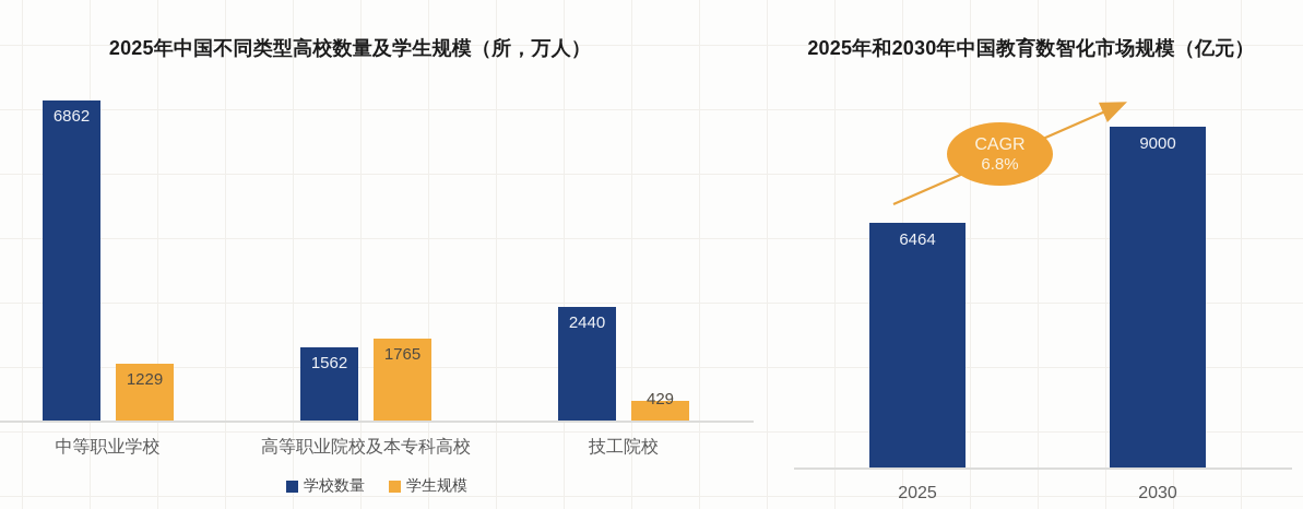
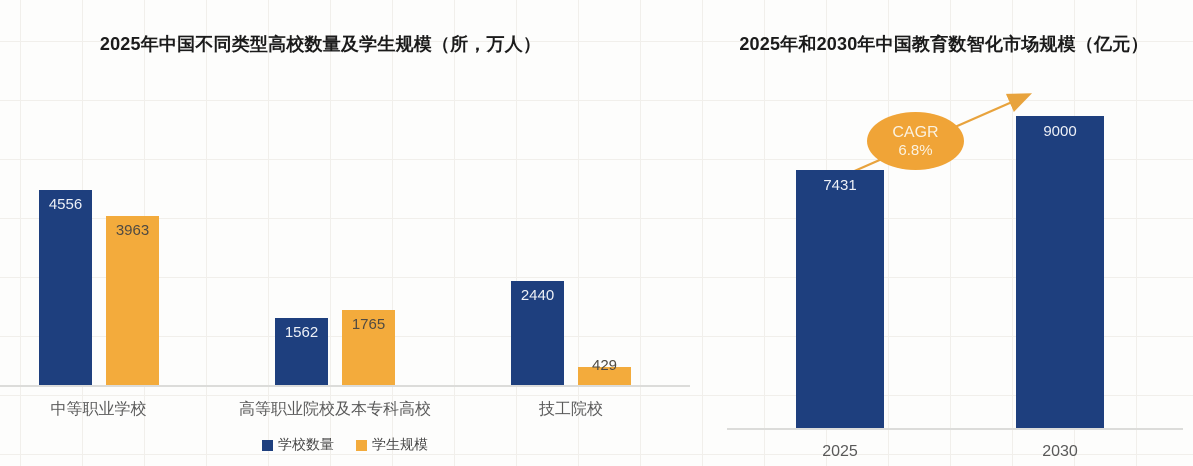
2025年中国不同类型高校数量及学生规模（所，万人）/学校数量/中等职业学校: 6862 -> 4556
2025年中国不同类型高校数量及学生规模（所，万人）/学生规模/中等职业学校: 1229 -> 3963
2025年和2030年中国教育数智化市场规模（亿元）/2025: 6464 -> 7431
